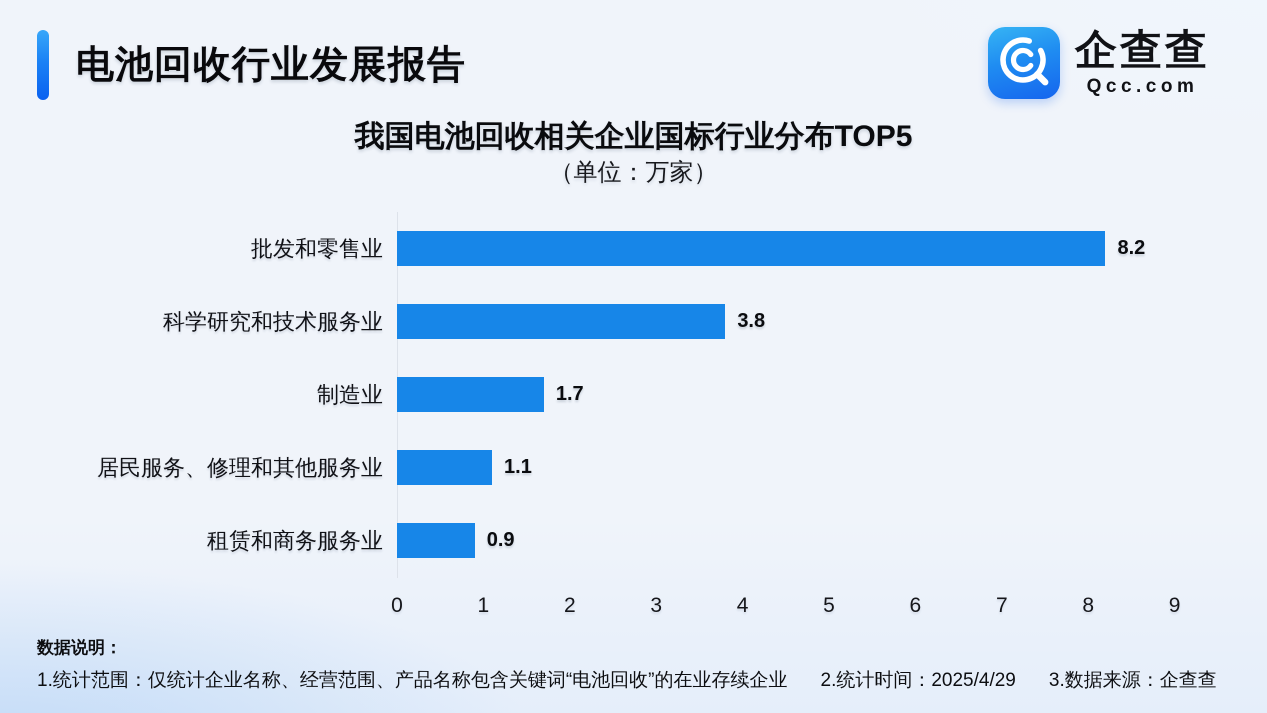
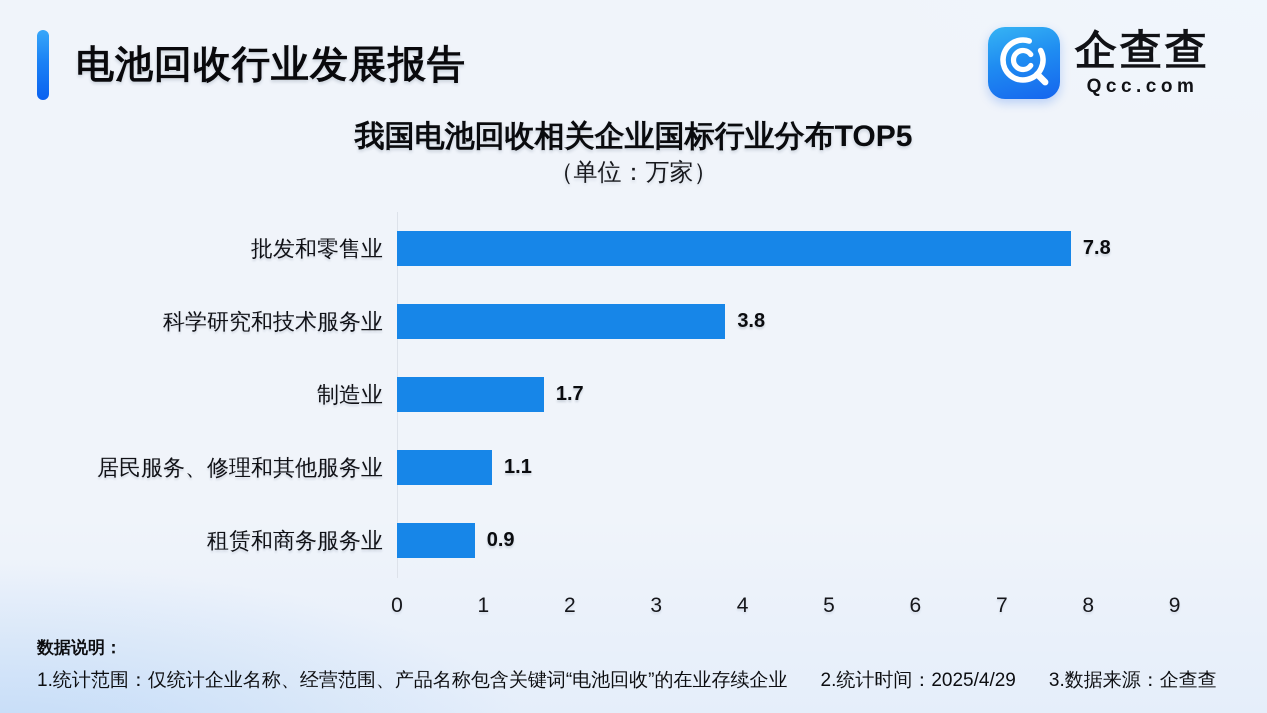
批发和零售业: 8.2 -> 7.8
